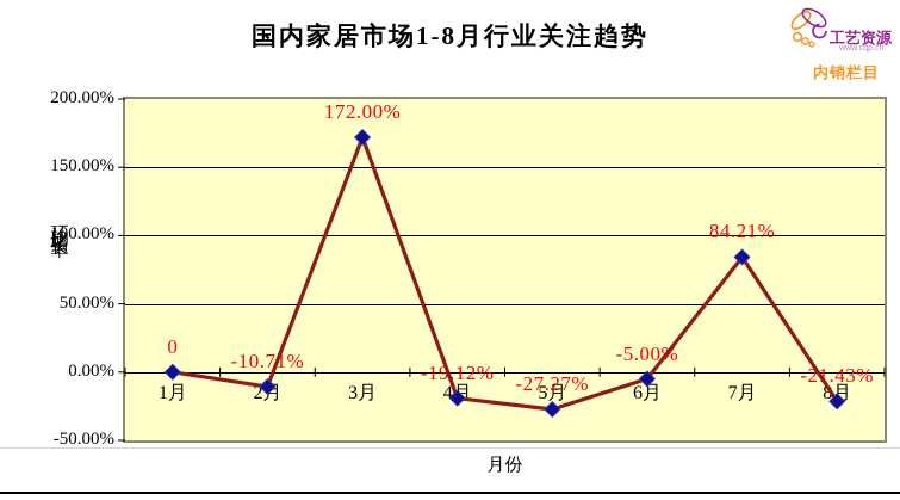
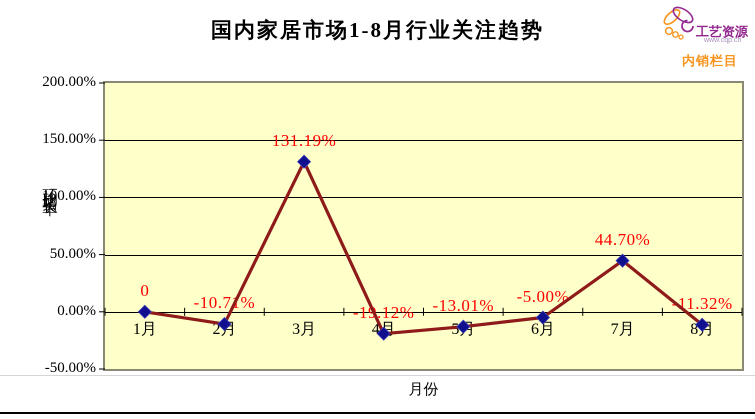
3月: 172.00% -> 131.19%
5月: -27.27% -> -13.01%
7月: 84.21% -> 44.70%
8月: -21.43% -> -11.32%
